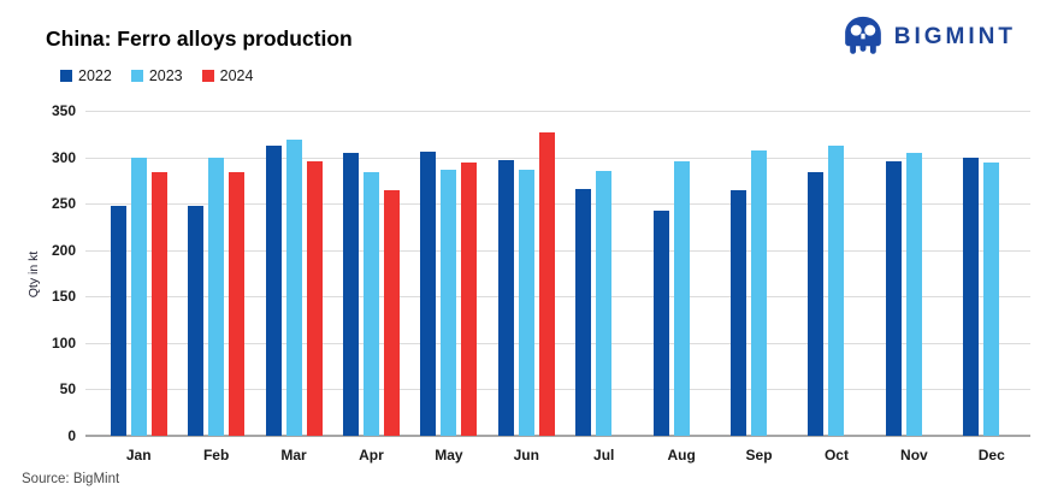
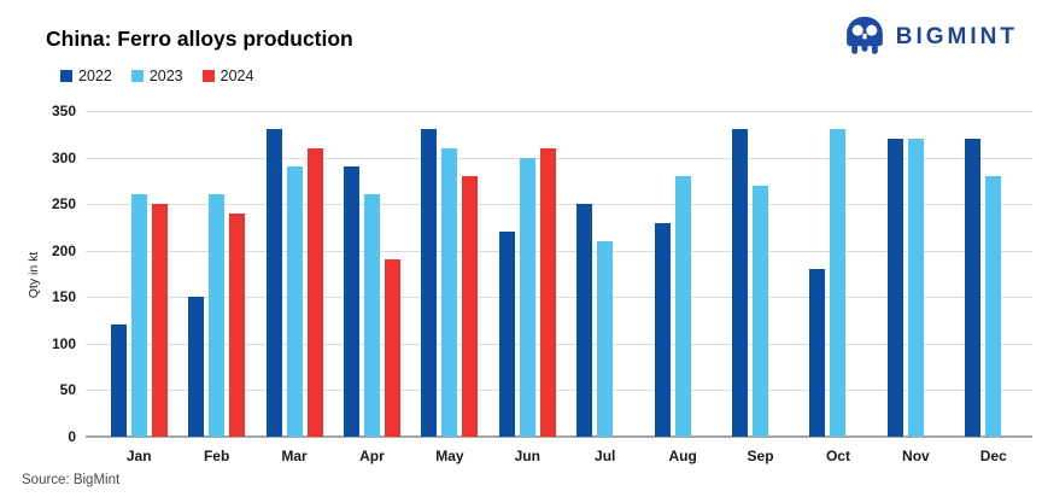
2022/Jan: 250 -> 120
2023/Jan: 300 -> 260
2024/Jan: 280 -> 250
2022/Feb: 250 -> 150
2023/Feb: 300 -> 260
2024/Feb: 280 -> 240
2022/Mar: 310 -> 330
2023/Mar: 320 -> 290
2024/Mar: 300 -> 310
2022/Apr: 300 -> 290
2023/Apr: 280 -> 260
2024/Apr: 260 -> 190
2022/May: 310 -> 330
2023/May: 290 -> 310
2024/May: 290 -> 280
2022/Jun: 300 -> 220
2023/Jun: 290 -> 300
2024/Jun: 330 -> 310
2022/Jul: 270 -> 250
2023/Jul: 280 -> 210
2022/Aug: 240 -> 230
2023/Aug: 300 -> 280
2022/Sep: 260 -> 330
2023/Sep: 310 -> 270
2022/Oct: 280 -> 180
2023/Oct: 310 -> 330
2022/Nov: 300 -> 320
2023/Nov: 300 -> 320
2022/Dec: 300 -> 320
2023/Dec: 290 -> 280
